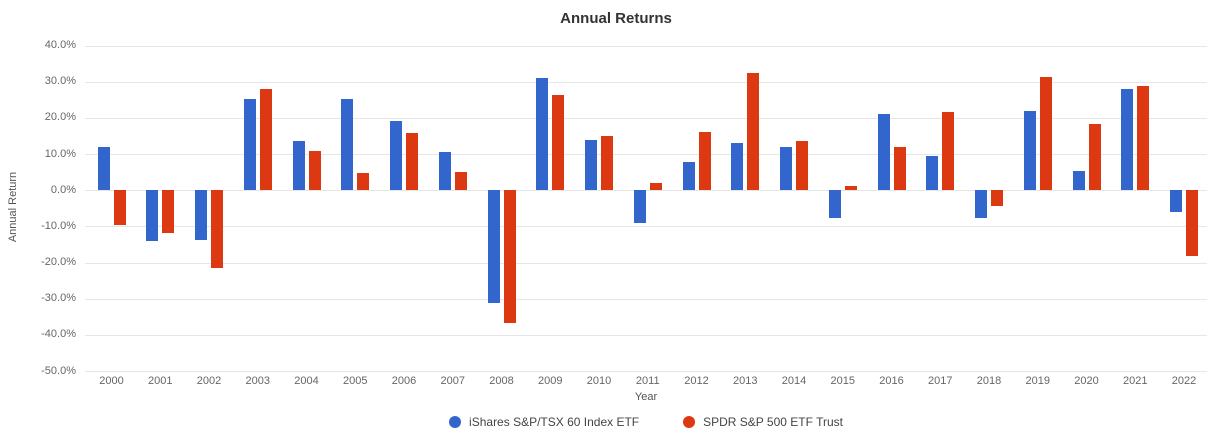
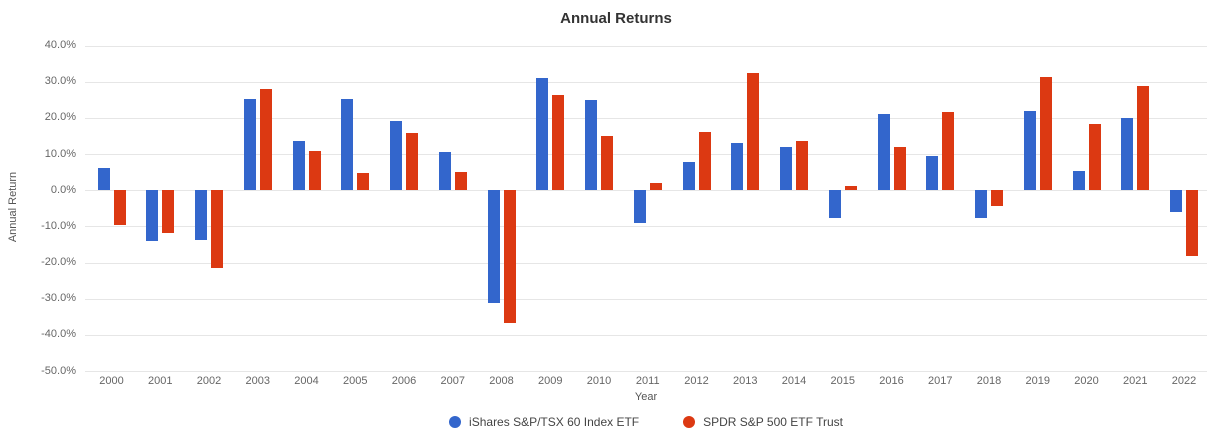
iShares S&P/TSX 60 Index ETF/2000: 12% -> 6%
iShares S&P/TSX 60 Index ETF/2010: 14% -> 25%
iShares S&P/TSX 60 Index ETF/2021: 28% -> 20%
